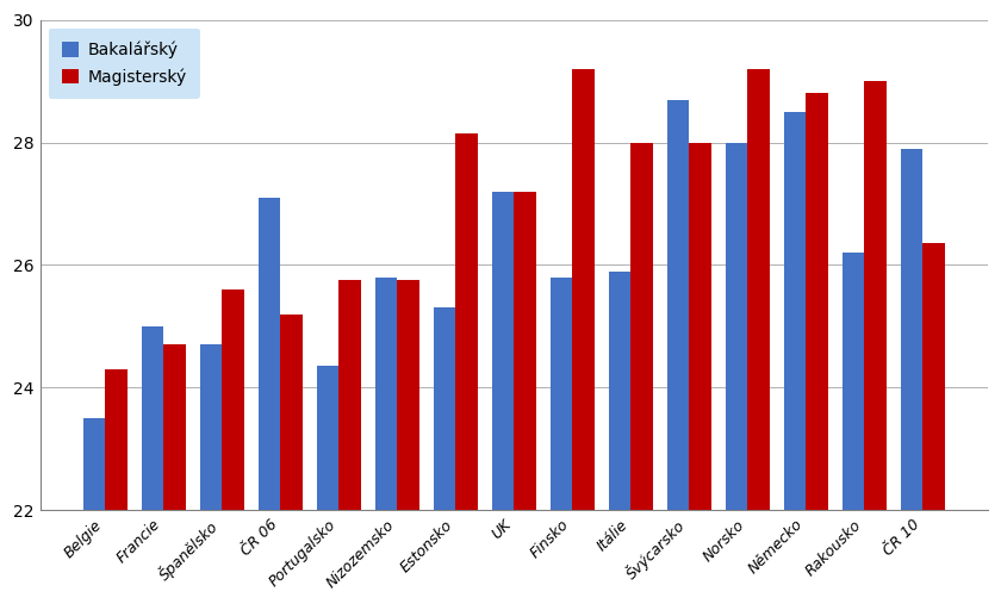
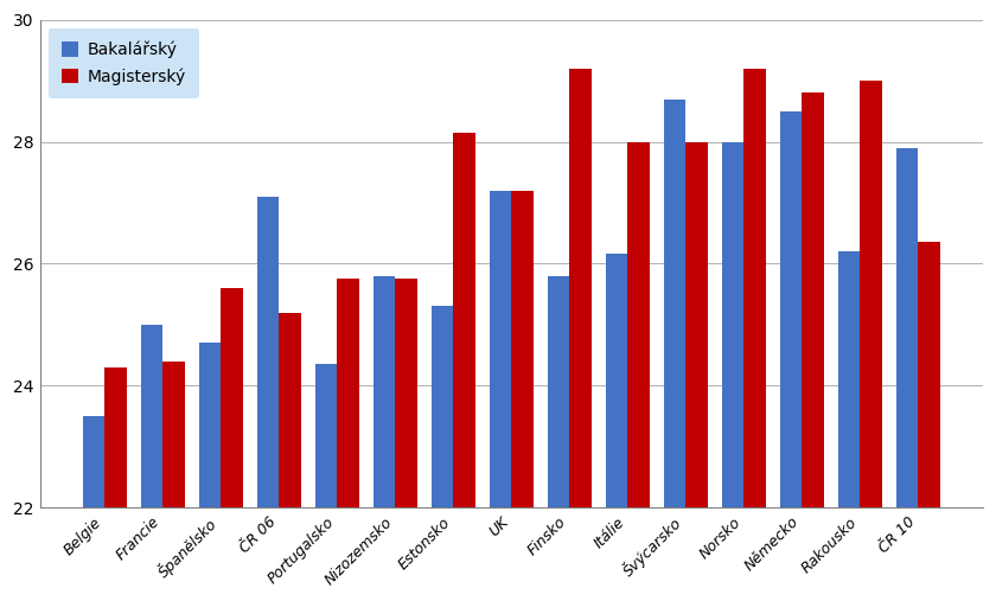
Magisterský/Francie: 24.70 -> 24.40
Bakalářský/Itálie: 25.90 -> 26.16
